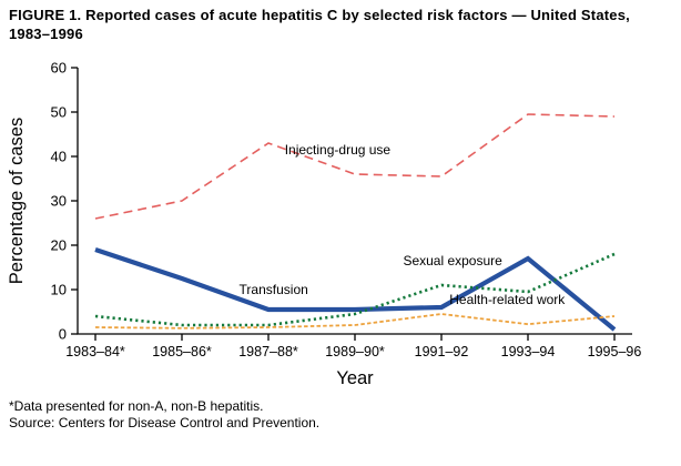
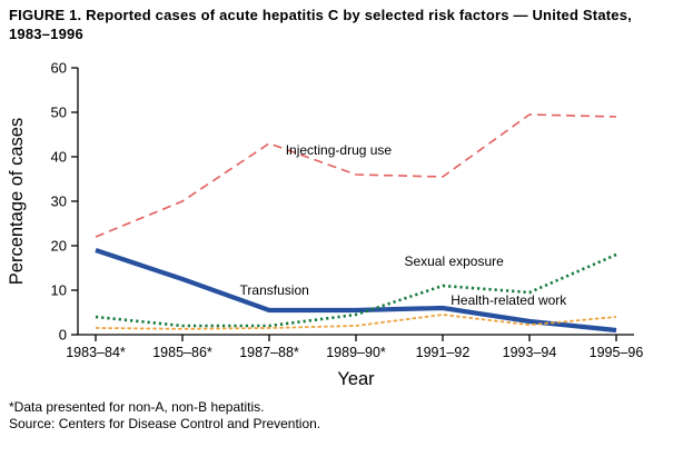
Injecting-drug use/1983–84*: 26 -> 22
Transfusion/1993–94: 17 -> 3
